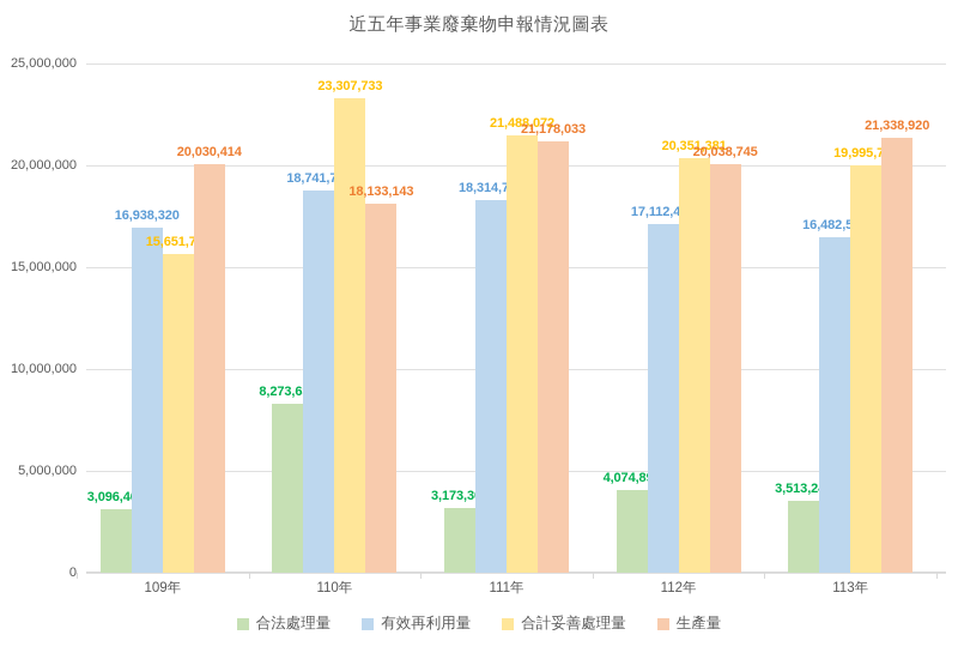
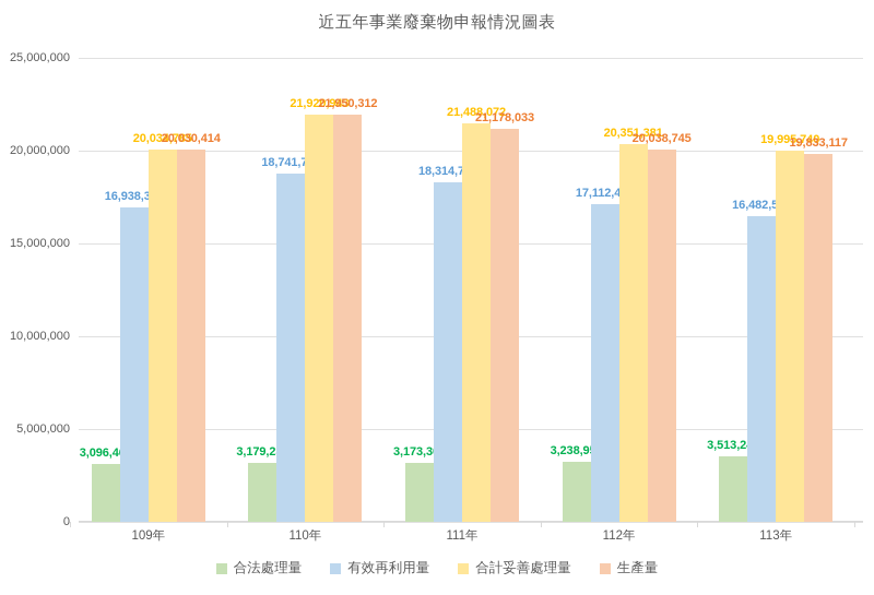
合計妥善處理量/109年: 15,651,750 -> 20,034,785
合法處理量/110年: 8,273,632 -> 3,179,231
合計妥善處理量/110年: 23,307,733 -> 21,920,943
生產量/110年: 18,133,143 -> 21,950,312
合法處理量/112年: 4,074,896 -> 3,238,954
生產量/113年: 21,338,920 -> 19,833,117
